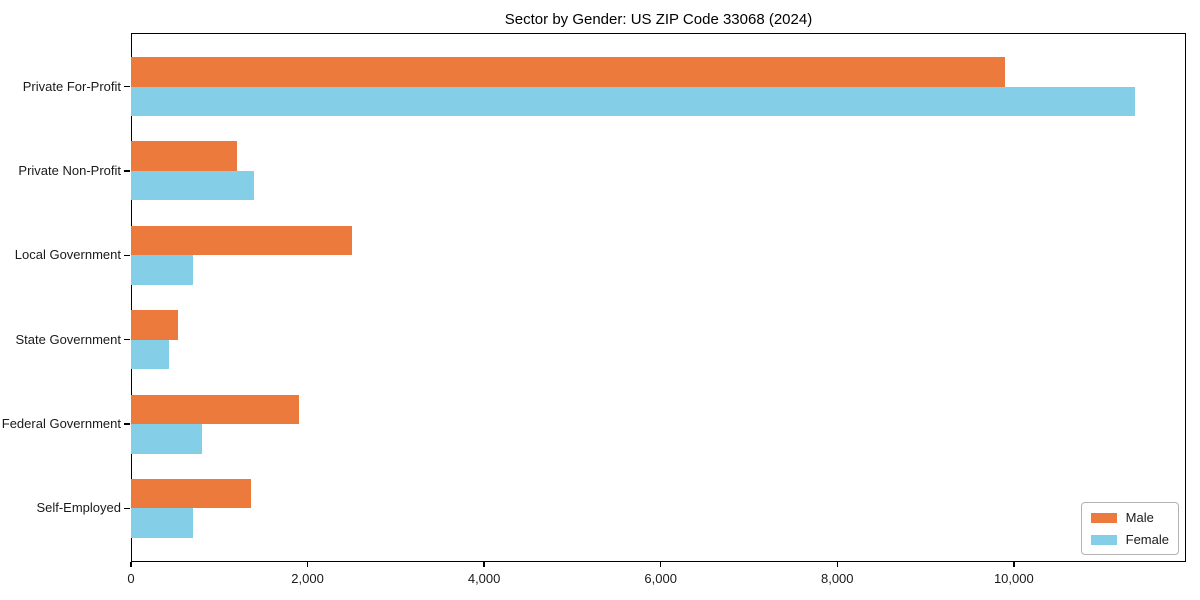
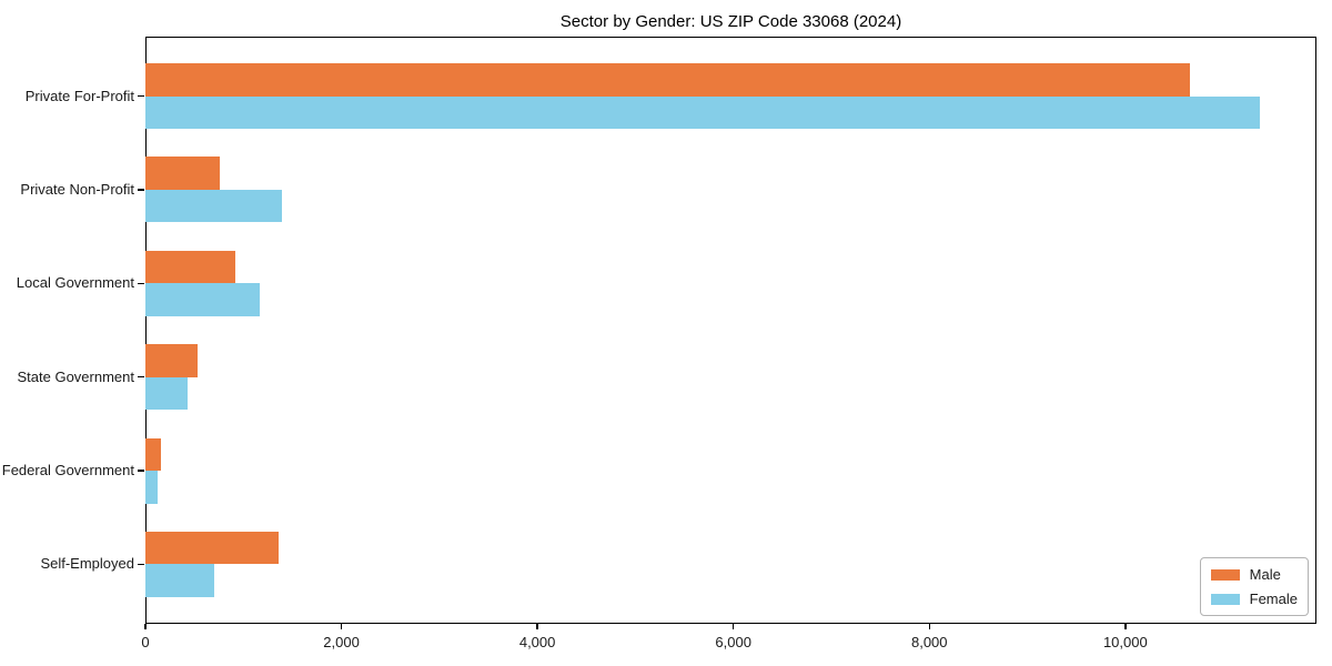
Male/Private For-Profit: 9900 -> 10700
Male/Private Non-Profit: 1200 -> 800
Male/Local Government: 2500 -> 900
Female/Local Government: 700 -> 1200
Male/Federal Government: 1900 -> 200
Female/Federal Government: 800 -> 100
